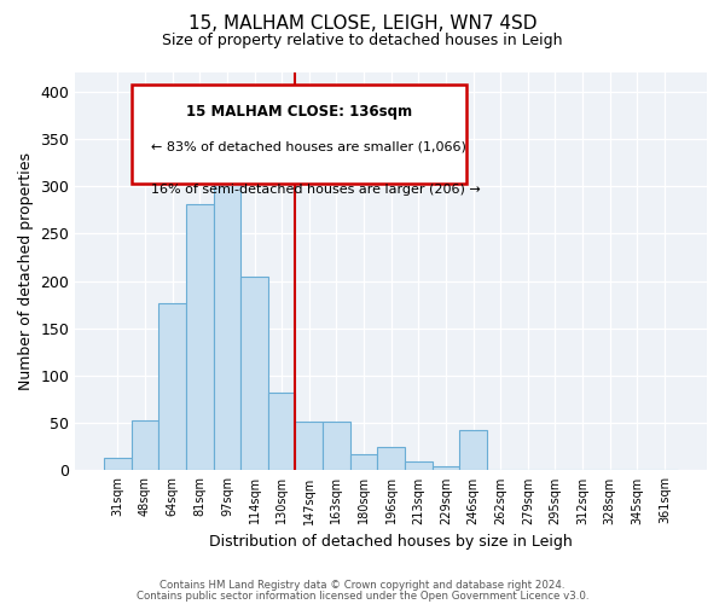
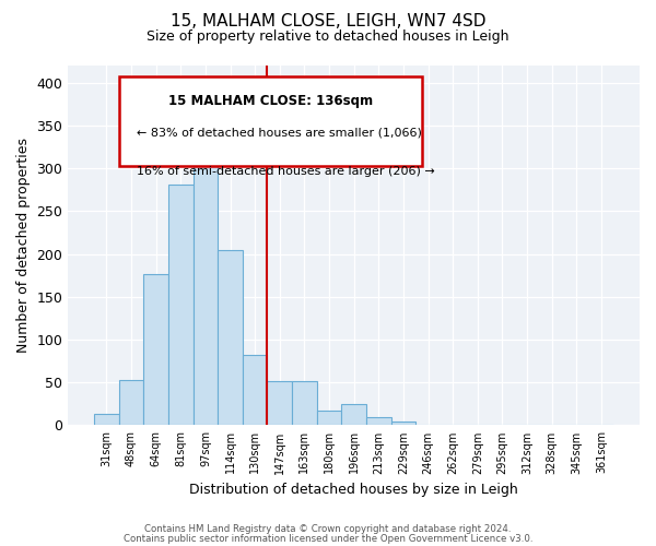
246sqm: 42 -> 1
